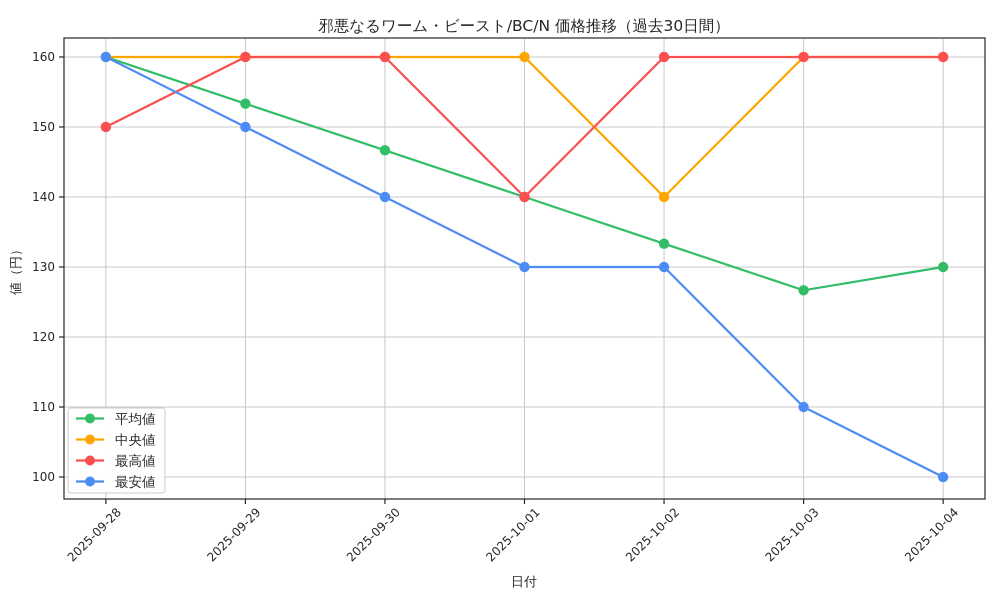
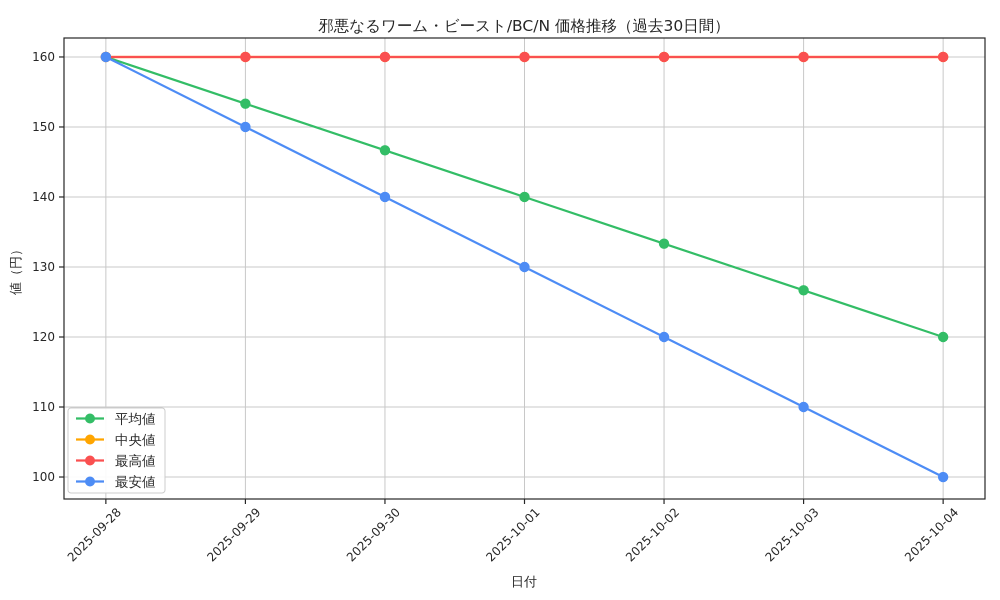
最高値/2025-09-28: 150 -> 160
最高値/2025-10-01: 140 -> 160
中央値/2025-10-02: 140 -> 160
最安値/2025-10-02: 130 -> 120
平均値/2025-10-04: 130 -> 120
